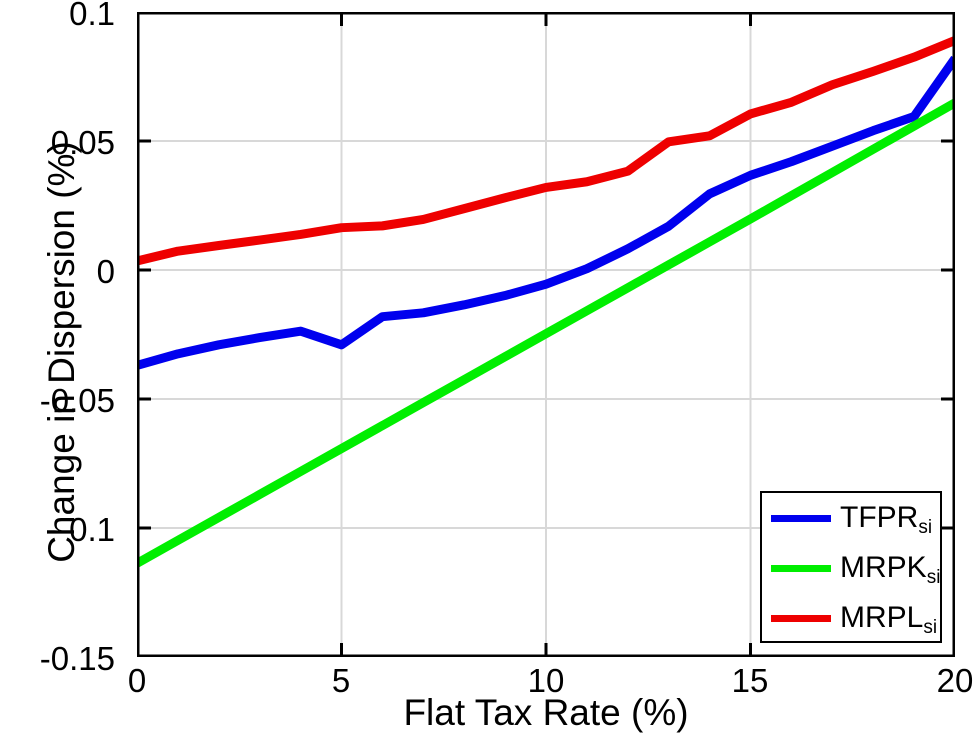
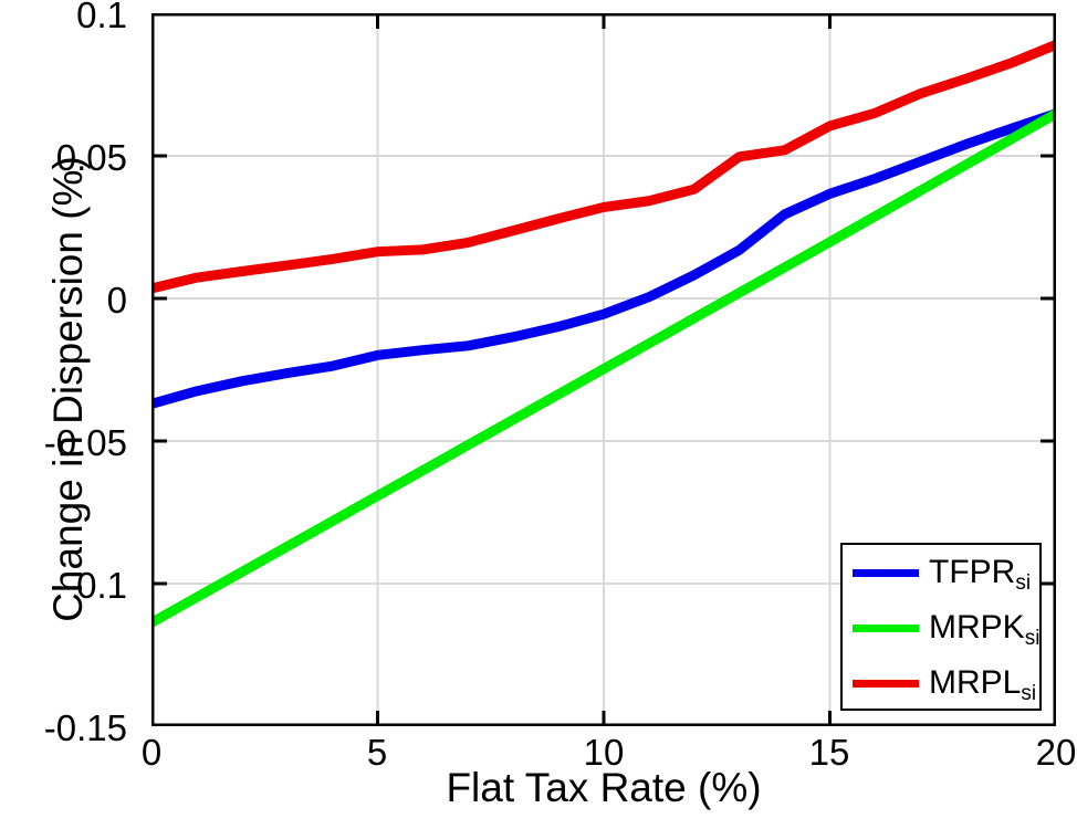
TFPR/5: -0.029 -> -0.020
TFPR/20: 0.082 -> 0.065
